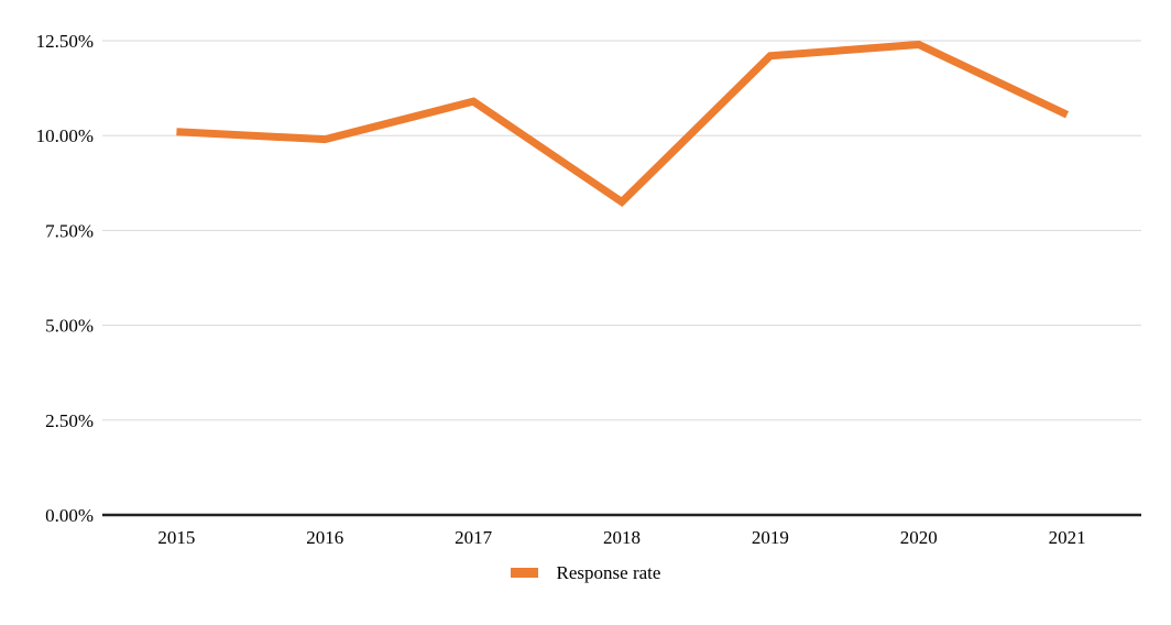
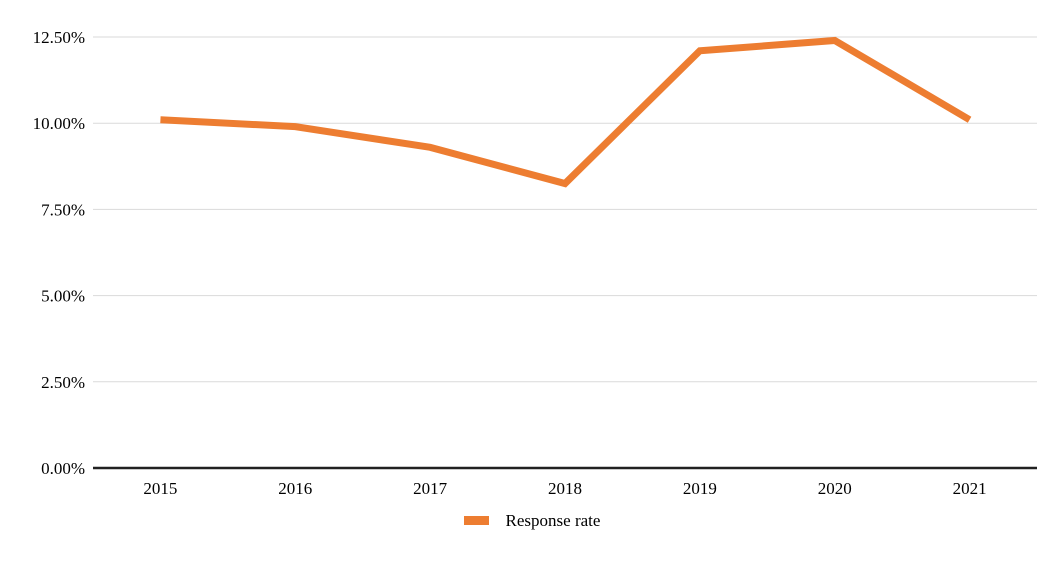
2017: 10.9% -> 9.3%
2021: 10.6% -> 10.1%
